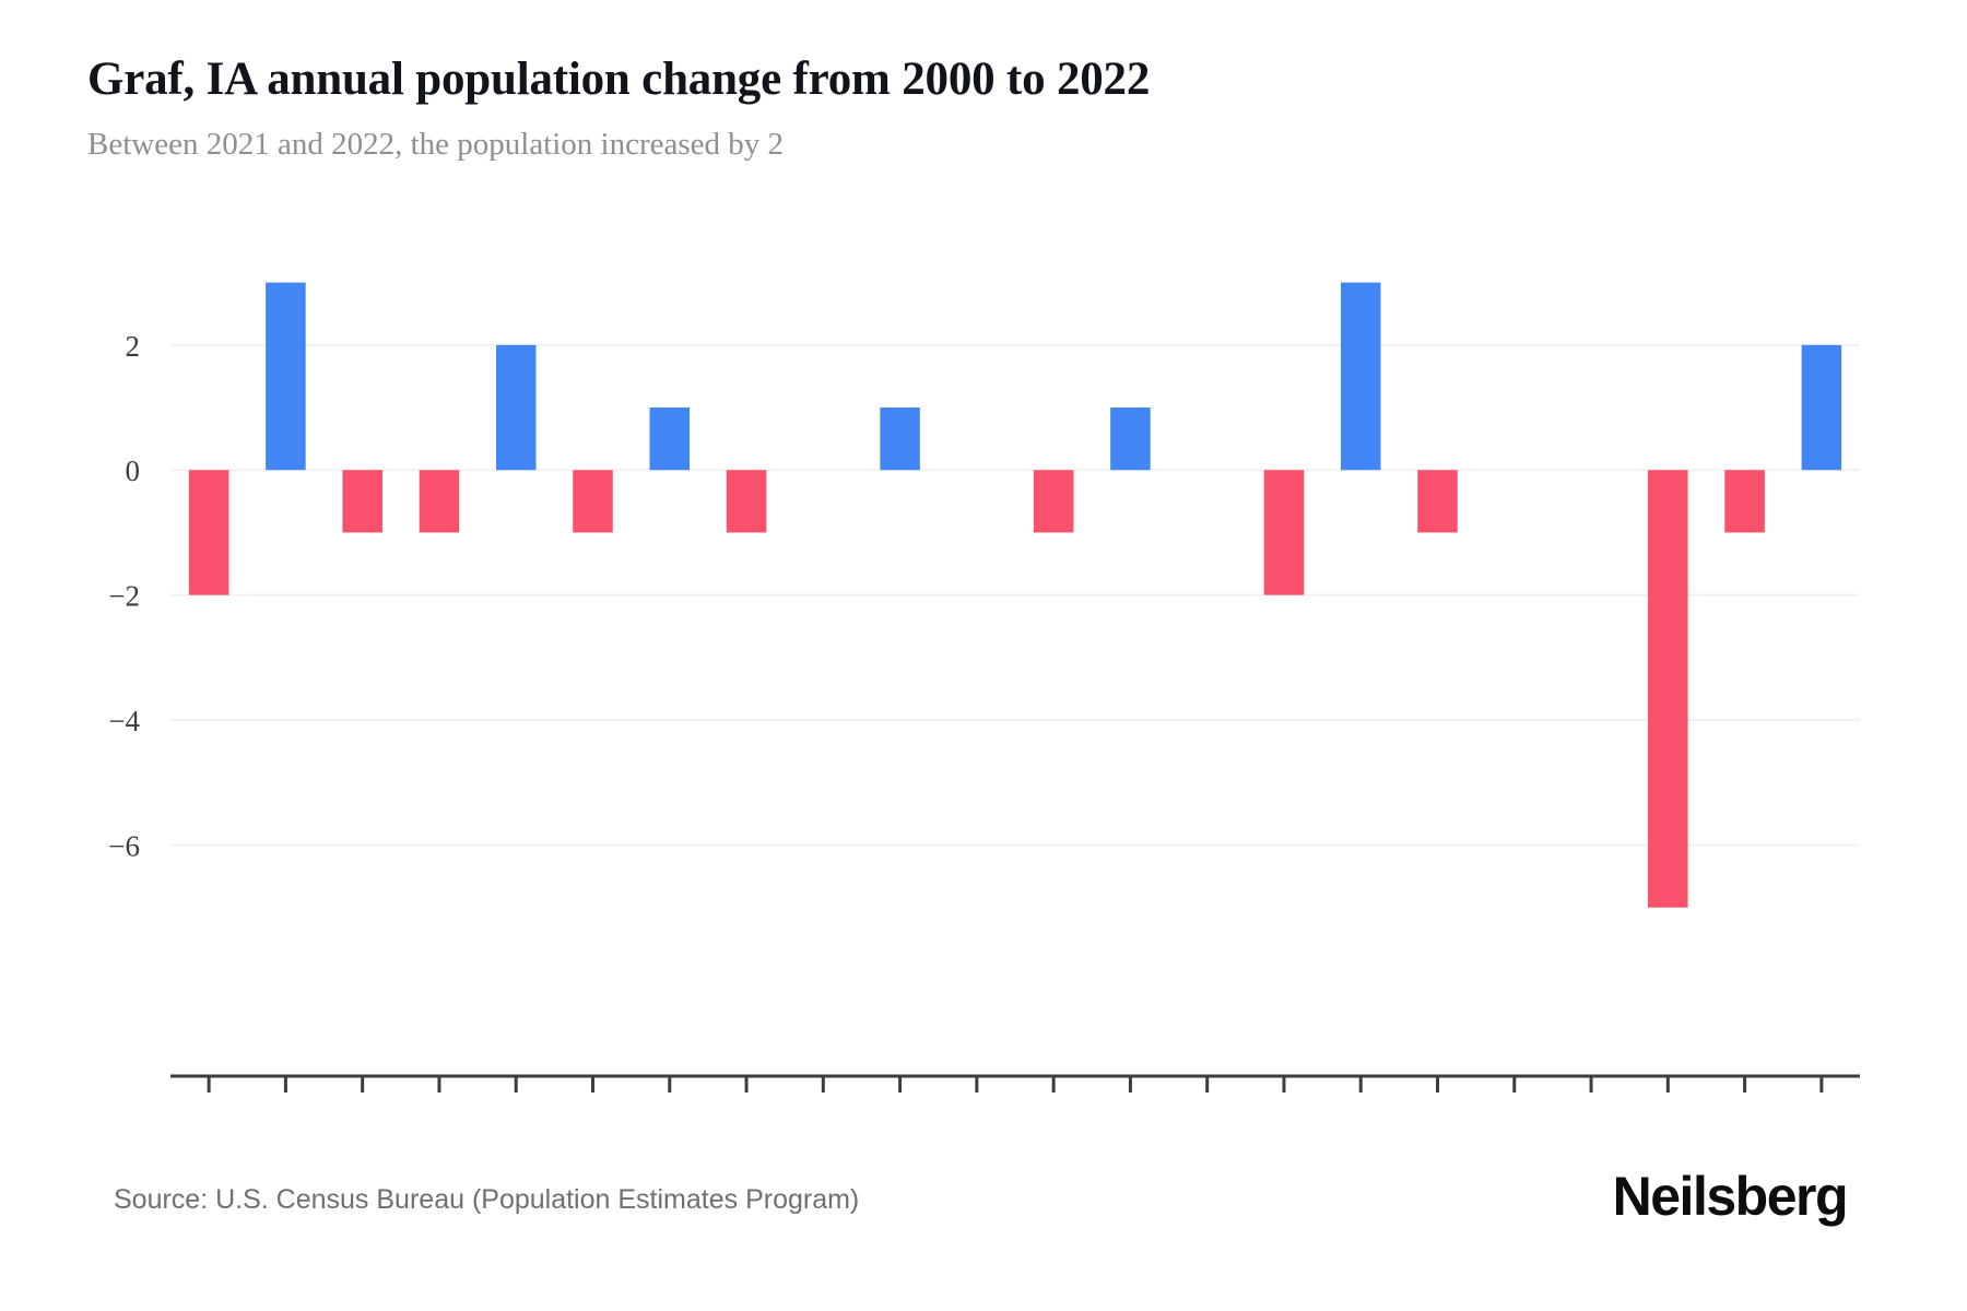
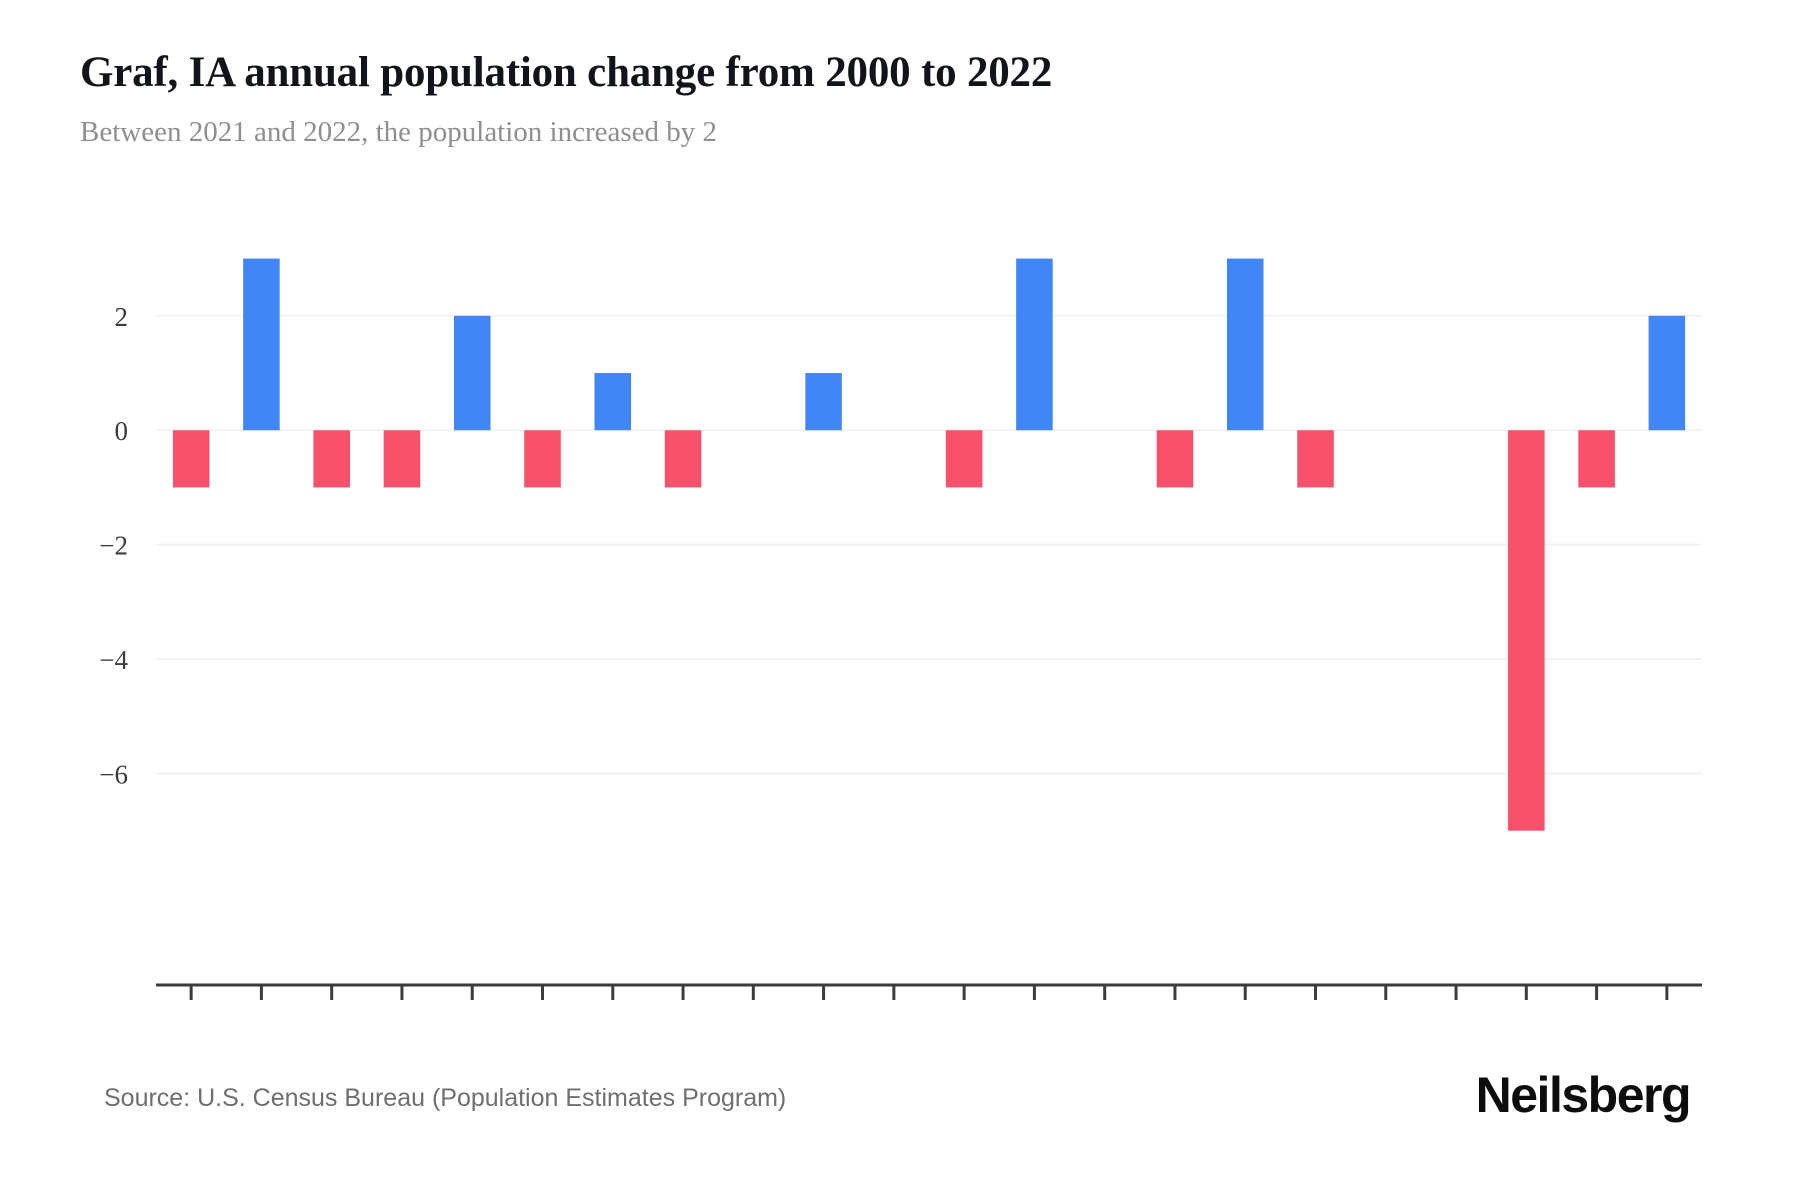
2001: -2 -> -1
2013: 1 -> 3
2015: -2 -> -1
